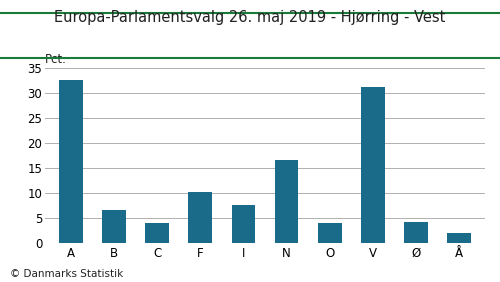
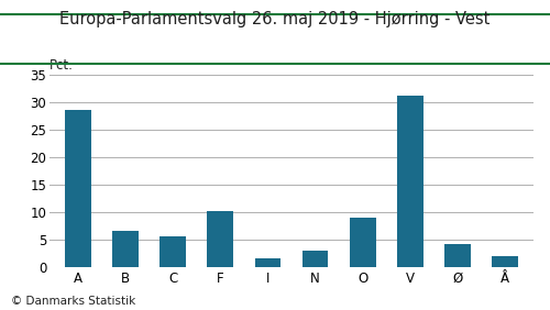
A: 32.5 -> 28.5
C: 4.0 -> 5.5
I: 7.5 -> 1.5
N: 16.5 -> 3.0
O: 4.0 -> 9.0
